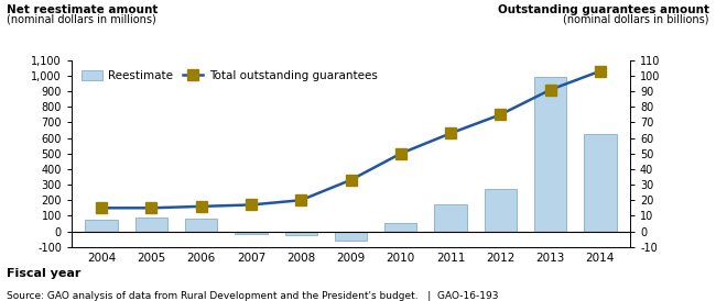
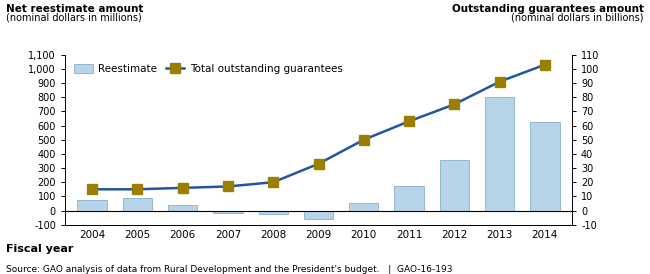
Reestimate/2006: 80 -> 40
Reestimate/2012: 270 -> 360
Reestimate/2013: 990 -> 800
